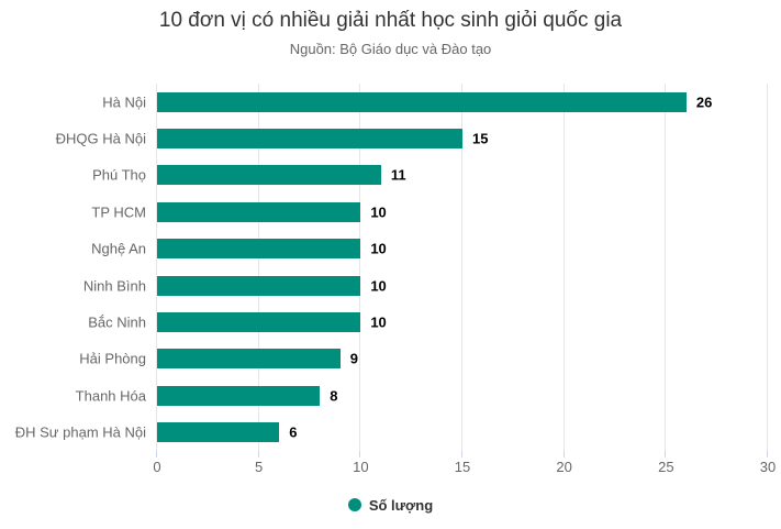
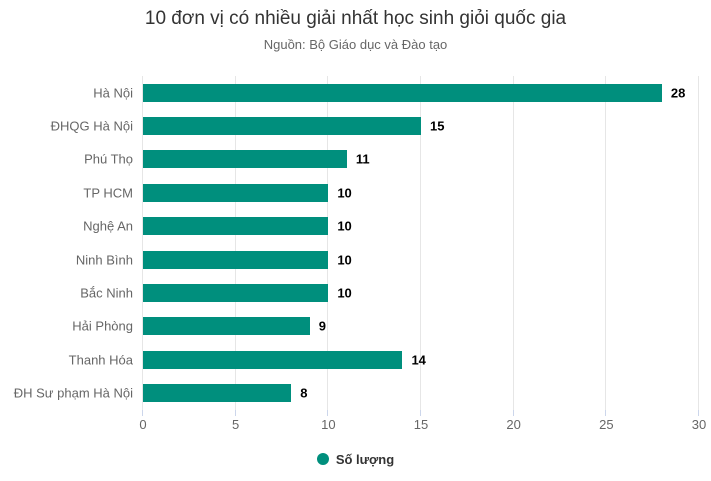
Hà Nội: 26 -> 28
Thanh Hóa: 8 -> 14
ĐH Sư phạm Hà Nội: 6 -> 8
